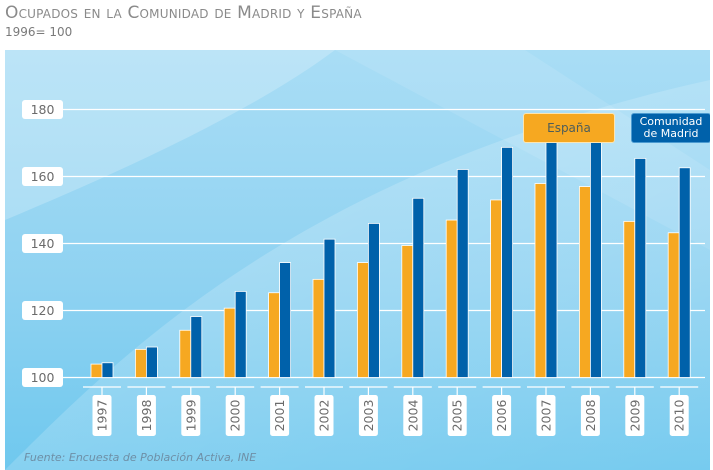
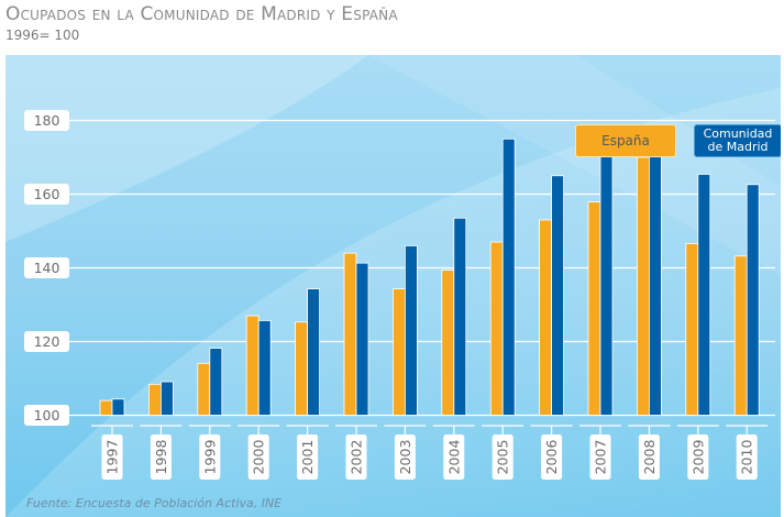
España/2000: 121 -> 127
España/2002: 129 -> 144
Comunidad de Madrid/2005: 162 -> 175
Comunidad de Madrid/2006: 169 -> 165
España/2008: 157 -> 170
